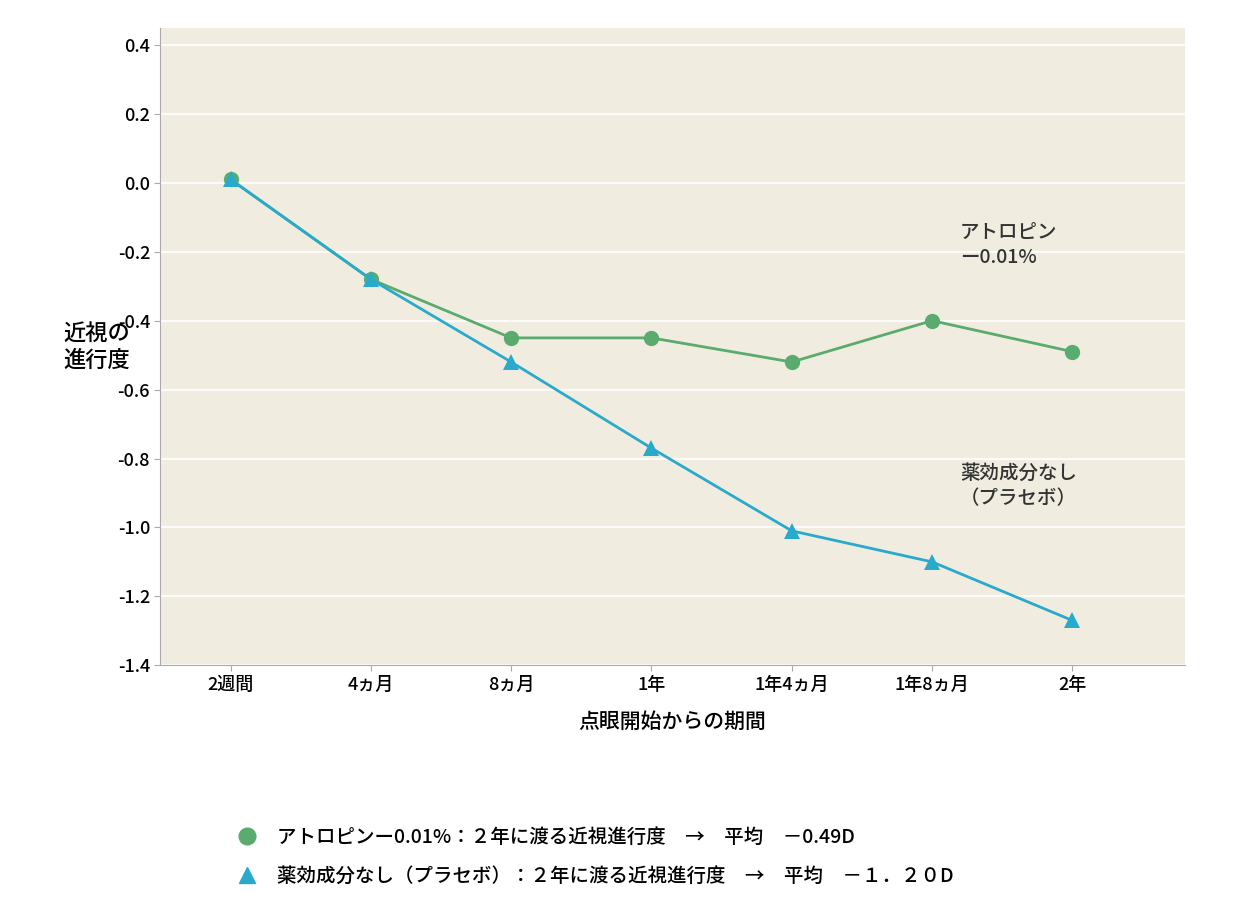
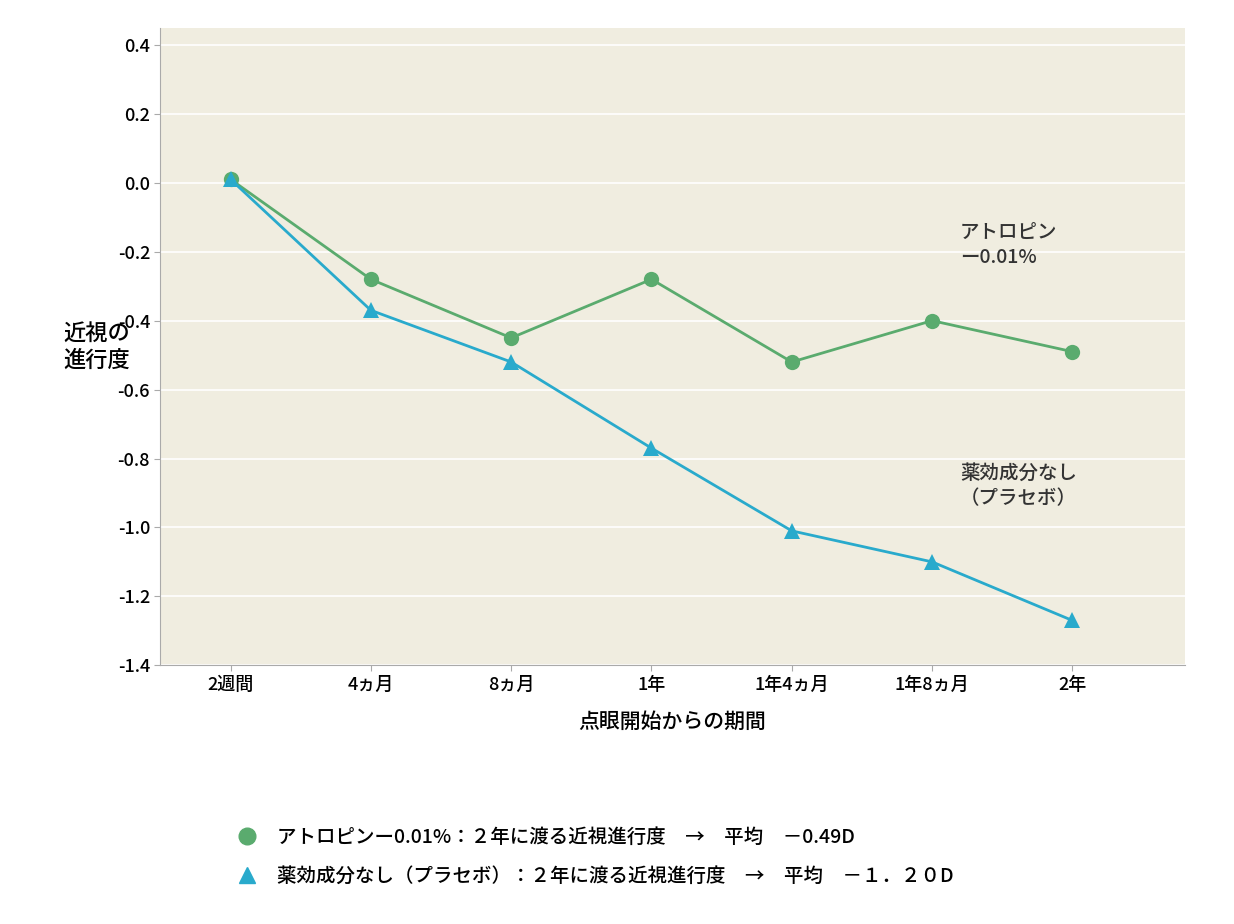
薬効成分なし（プラセボ）：２年に渡る近視進行度 → 平均 －１．２０D/4ヵ月: -0.28 -> -0.37
アトロピンー0.01%：２年に渡る近視進行度 → 平均 －0.49D/1年: -0.45 -> -0.28
